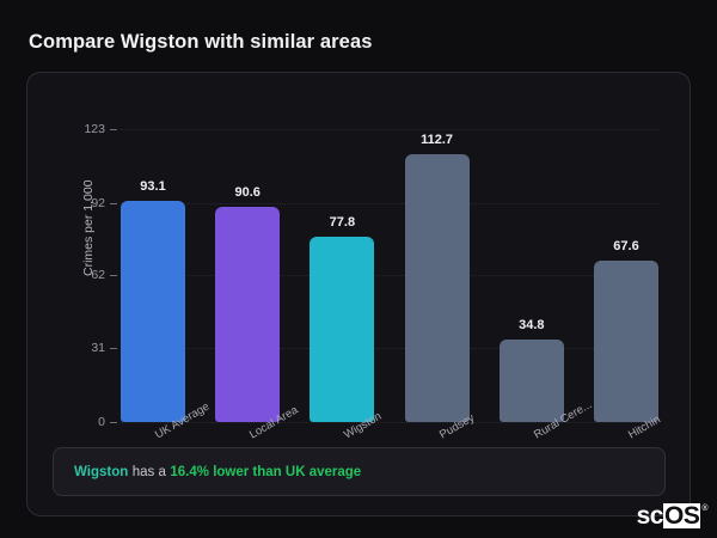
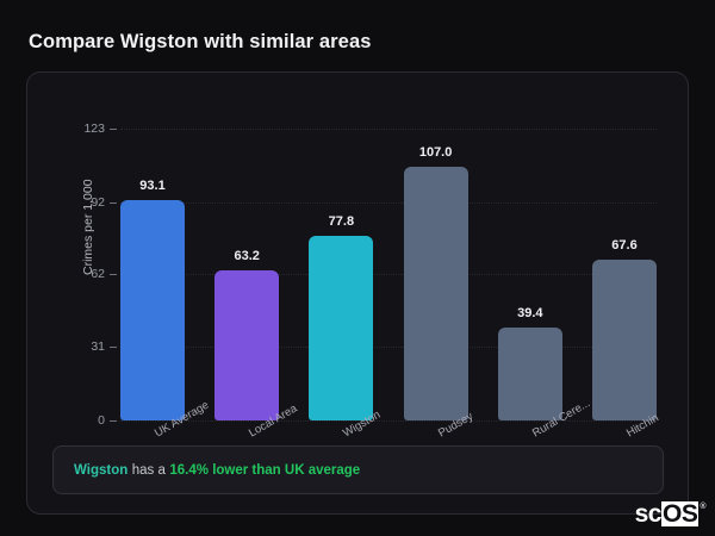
Local Area: 90.6 -> 63.2
Pudsey: 112.7 -> 107.0
Rural Cere...: 34.8 -> 39.4
